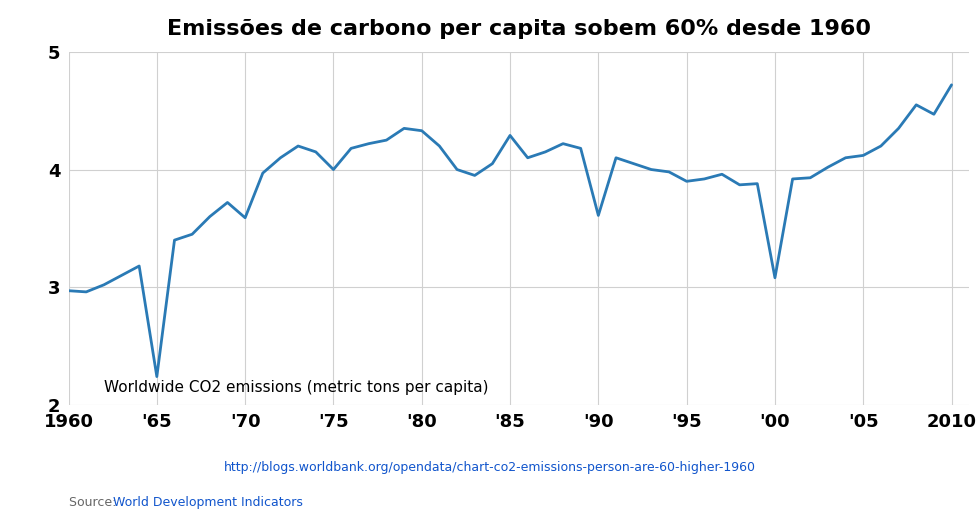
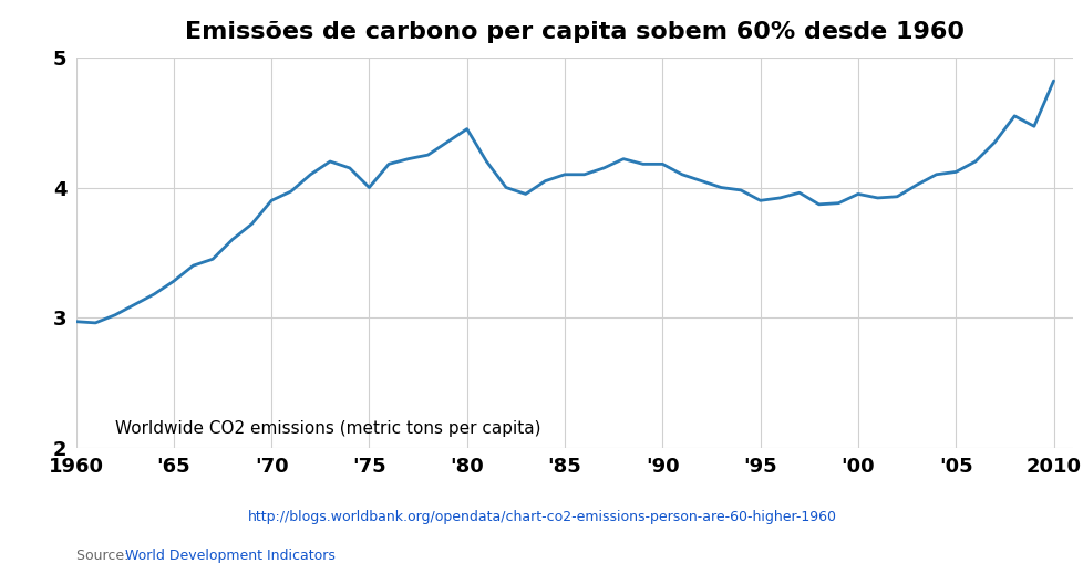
'65: 2.24 -> 3.28
'70: 3.59 -> 3.90
'80: 4.33 -> 4.45
'85: 4.29 -> 4.10
'90: 3.61 -> 4.18
'00: 3.08 -> 3.95
2010: 4.72 -> 4.82
